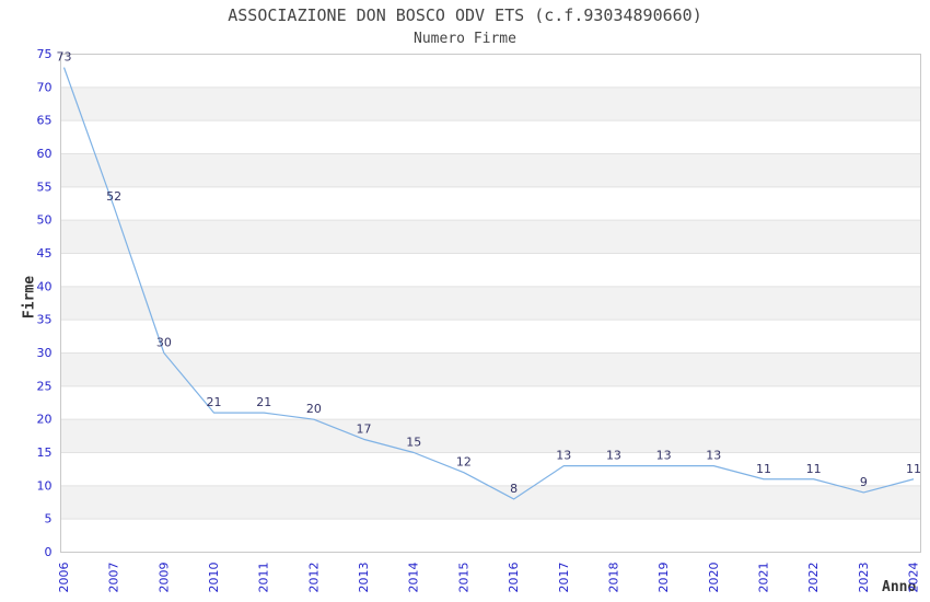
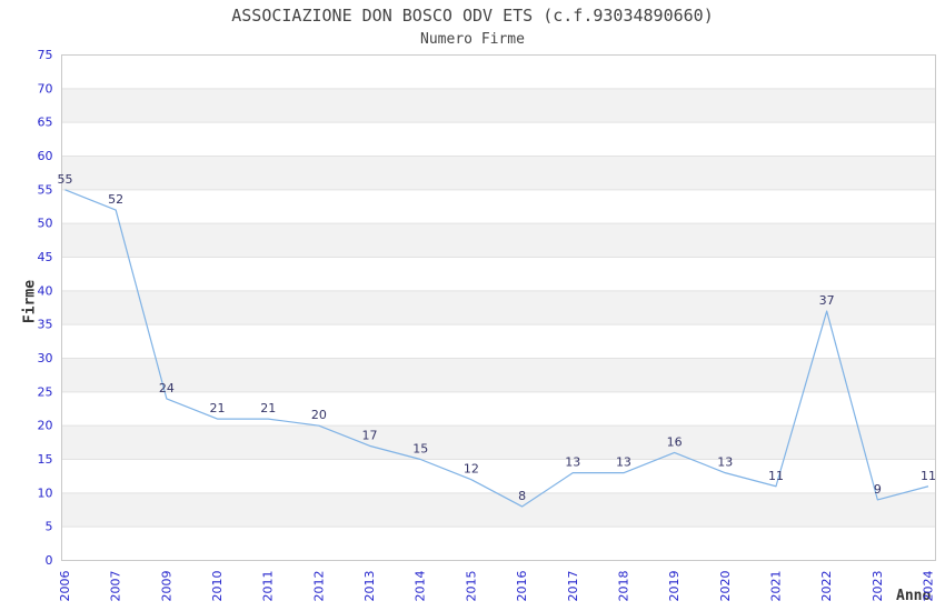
2006: 73 -> 55
2009: 30 -> 24
2019: 13 -> 16
2022: 11 -> 37
